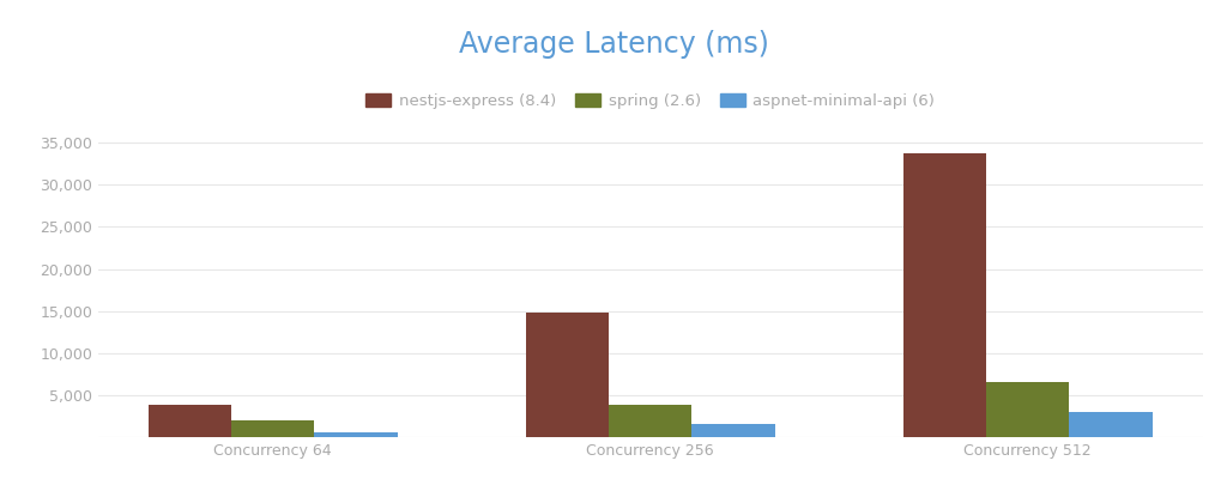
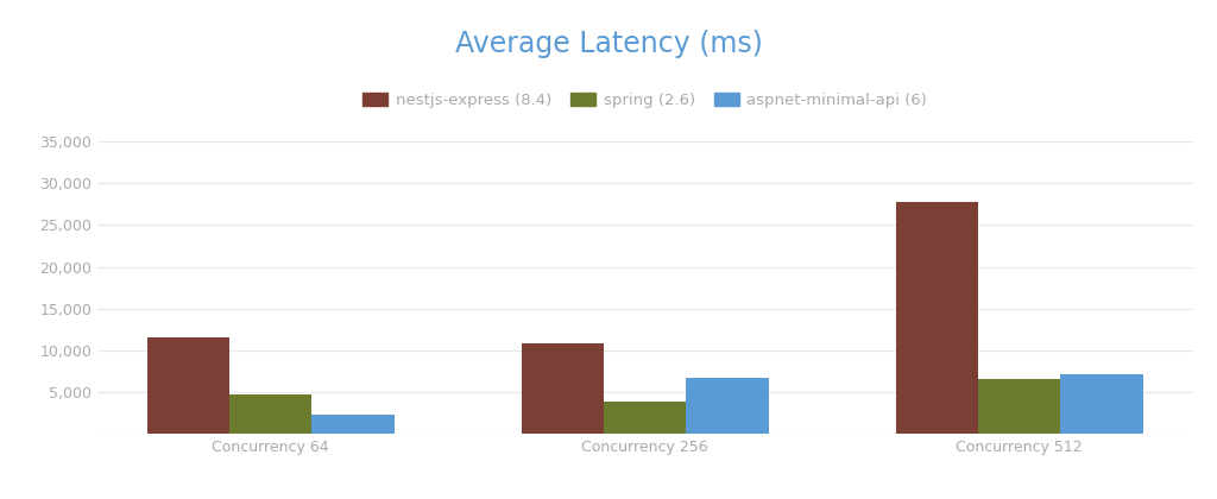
nestjs-express (8.4)/Concurrency 64: 3,900 -> 11,600
spring (2.6)/Concurrency 64: 2,000 -> 4,800
aspnet-minimal-api (6)/Concurrency 64: 600 -> 2,400
nestjs-express (8.4)/Concurrency 256: 14,800 -> 10,800
aspnet-minimal-api (6)/Concurrency 256: 1,600 -> 6,800
nestjs-express (8.4)/Concurrency 512: 33,800 -> 27,800
aspnet-minimal-api (6)/Concurrency 512: 3,000 -> 7,200
